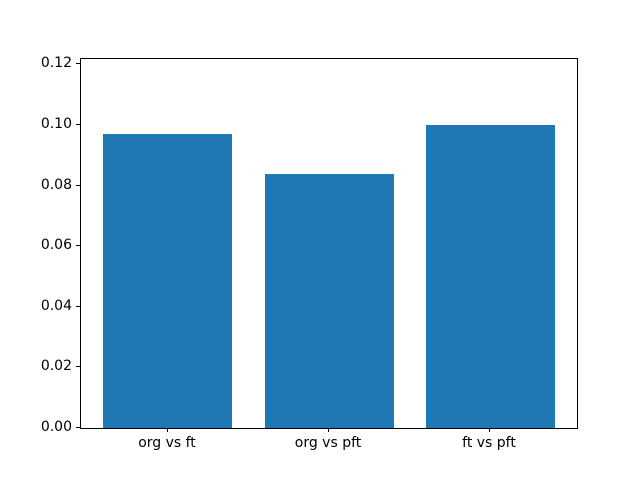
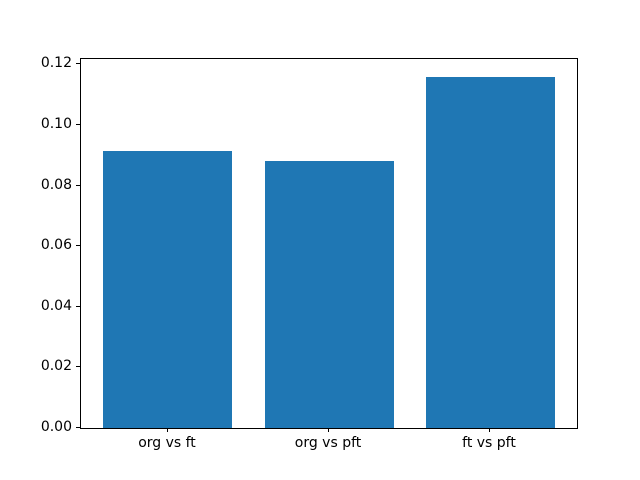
org vs ft: 0.097 -> 0.091
org vs pft: 0.084 -> 0.088
ft vs pft: 0.100 -> 0.116
